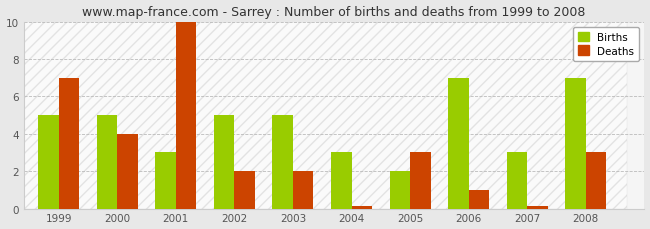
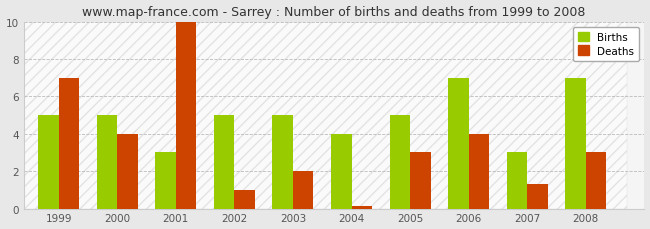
Deaths/2002: 2.0 -> 1.0
Births/2004: 3 -> 4
Births/2005: 2 -> 5
Deaths/2006: 1.0 -> 4.0
Deaths/2007: 0.1 -> 1.3
